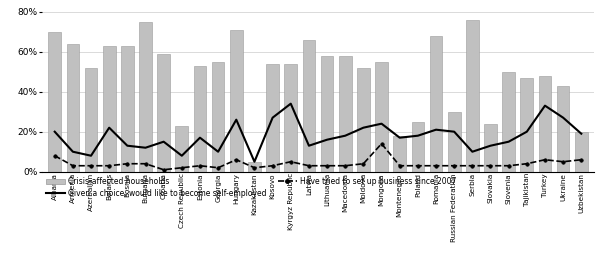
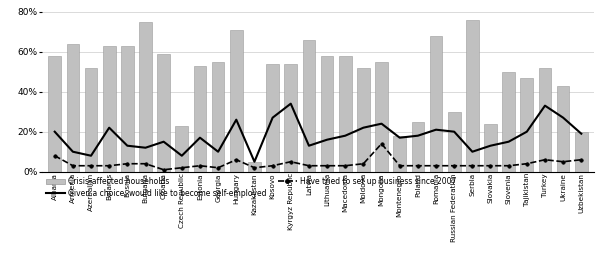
Crisis-affected households/Albania: 70% -> 58%
Crisis-affected households/Turkey: 48% -> 52%
